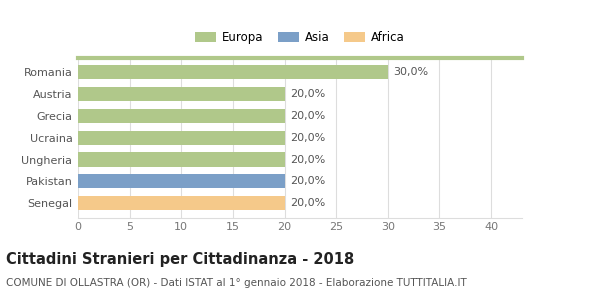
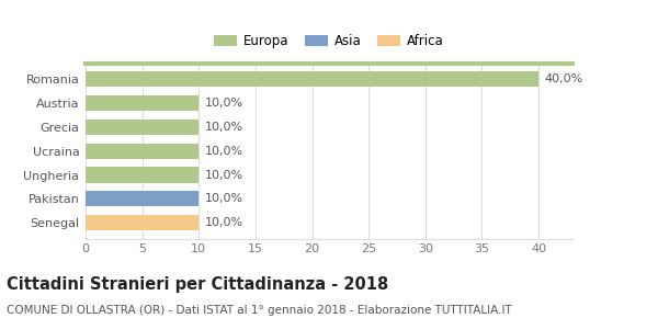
Romania: 30,0% -> 40,0%
Austria: 20,0% -> 10,0%
Grecia: 20,0% -> 10,0%
Ucraina: 20,0% -> 10,0%
Ungheria: 20,0% -> 10,0%
Pakistan: 20,0% -> 10,0%
Senegal: 20,0% -> 10,0%
